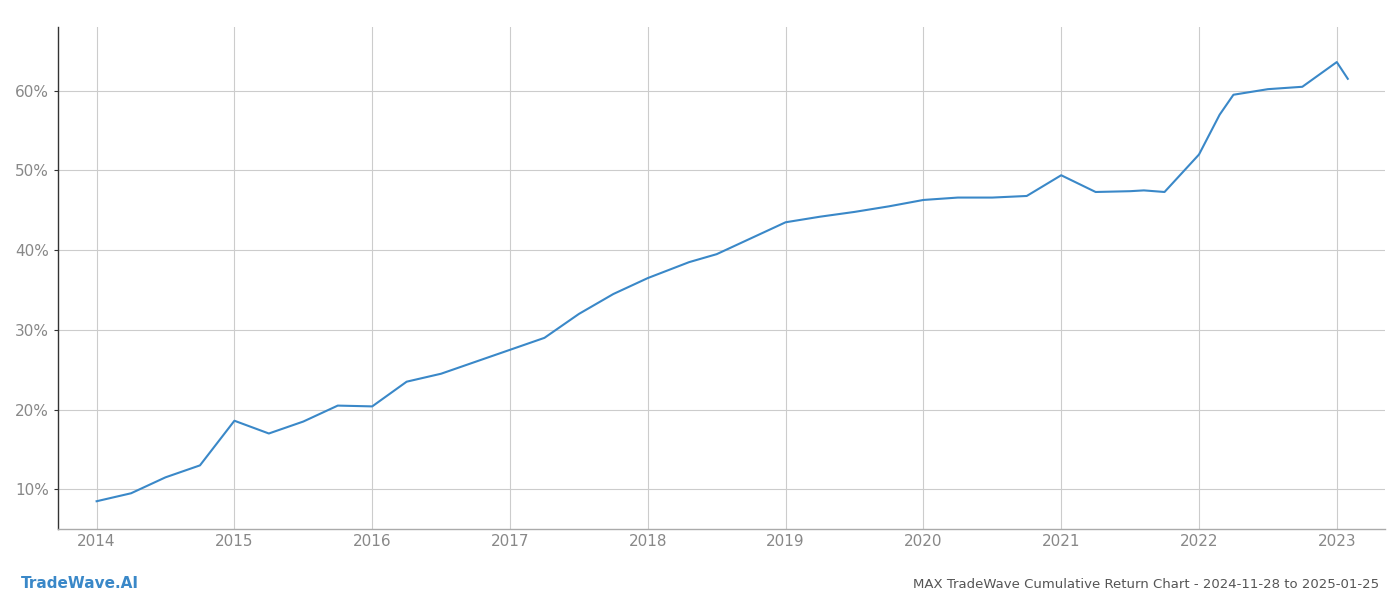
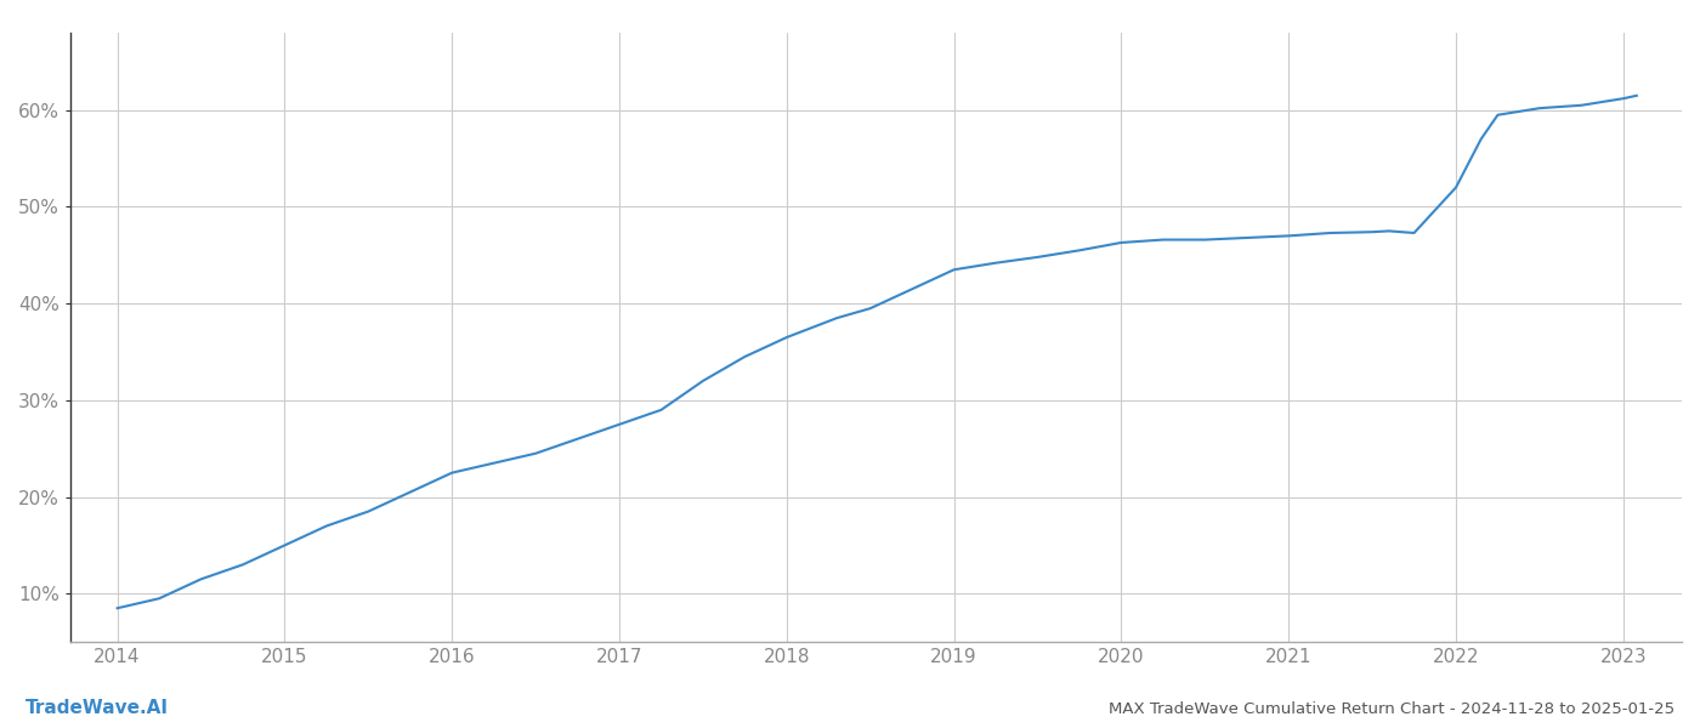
2015: 18.6% -> 15.0%
2016: 20.4% -> 22.5%
2021: 49.4% -> 47.0%
2023: 63.6% -> 61.2%
